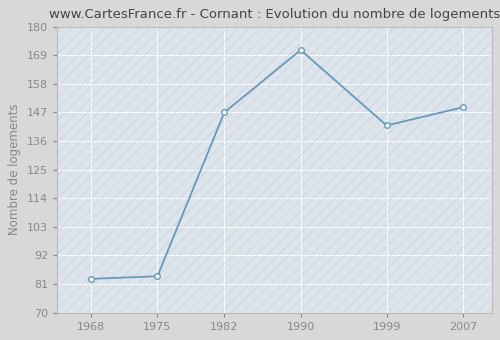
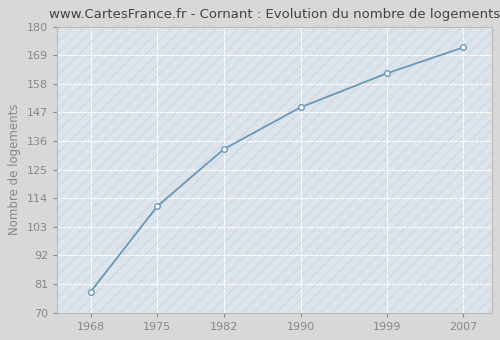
1968: 83 -> 78
1975: 84 -> 111
1982: 147 -> 133
1990: 171 -> 149
1999: 142 -> 162
2007: 149 -> 172
